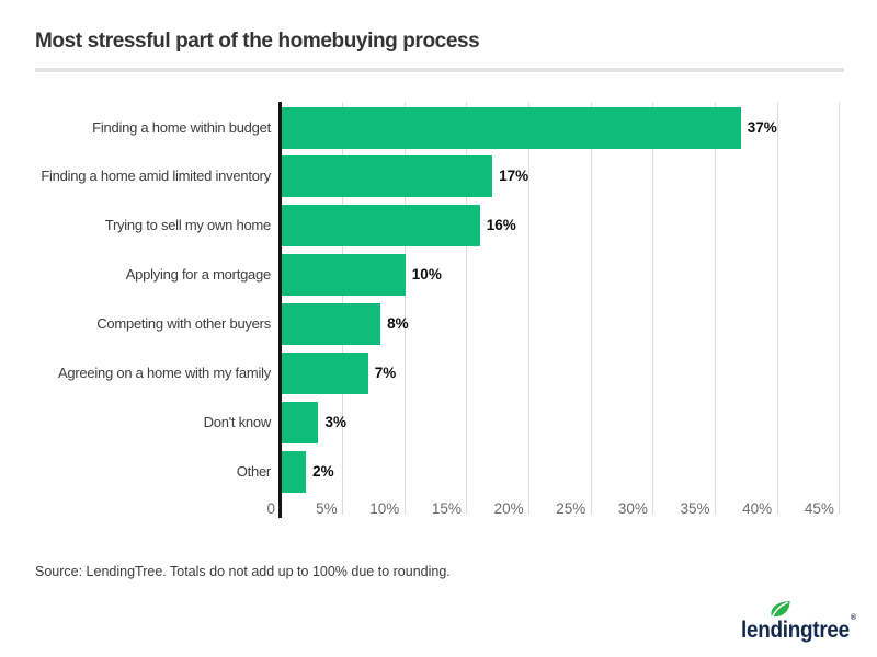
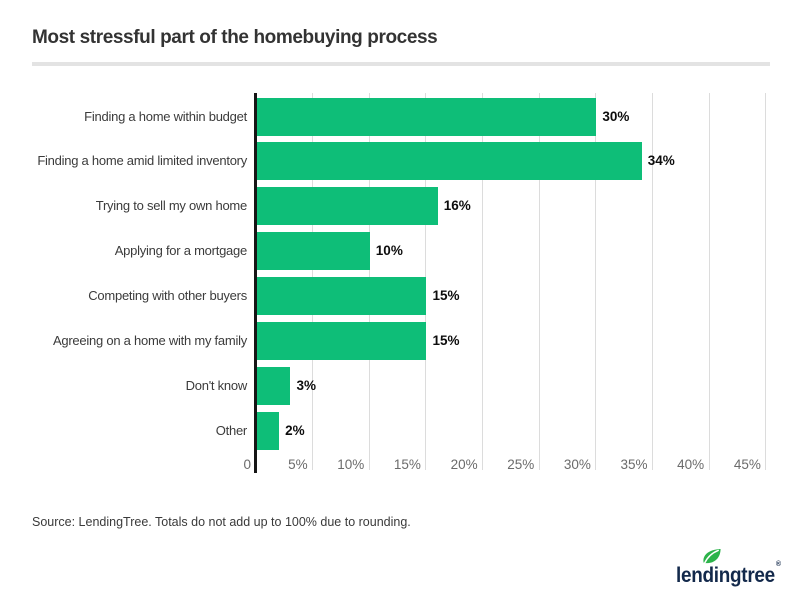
Finding a home within budget: 37% -> 30%
Finding a home amid limited inventory: 17% -> 34%
Competing with other buyers: 8% -> 15%
Agreeing on a home with my family: 7% -> 15%
